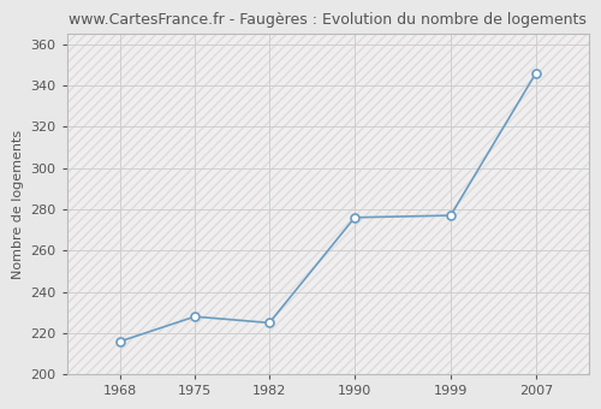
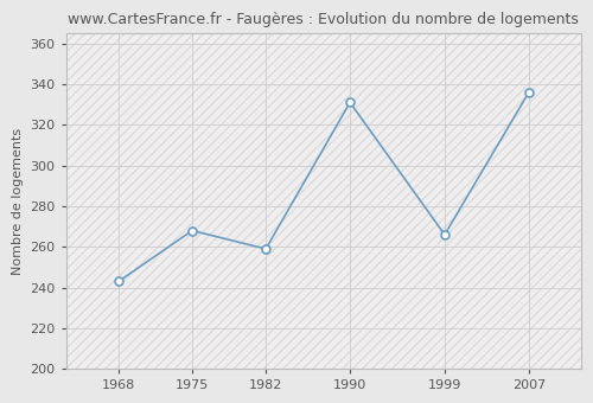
1968: 216 -> 243
1975: 228 -> 268
1982: 225 -> 259
1990: 276 -> 331
1999: 277 -> 266
2007: 346 -> 336
